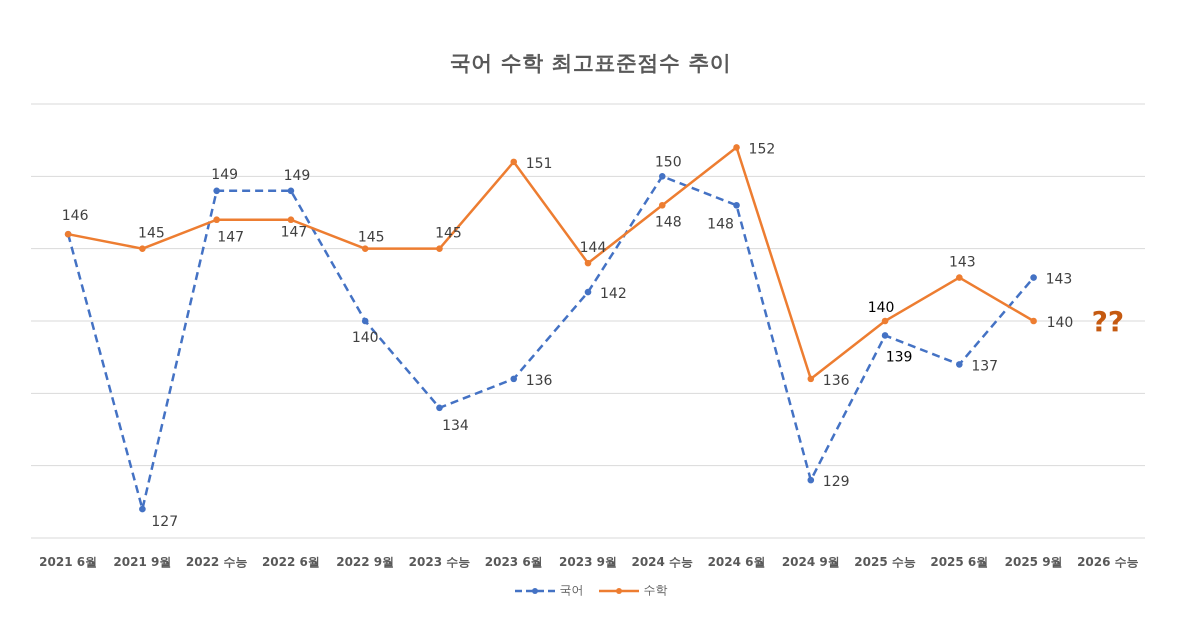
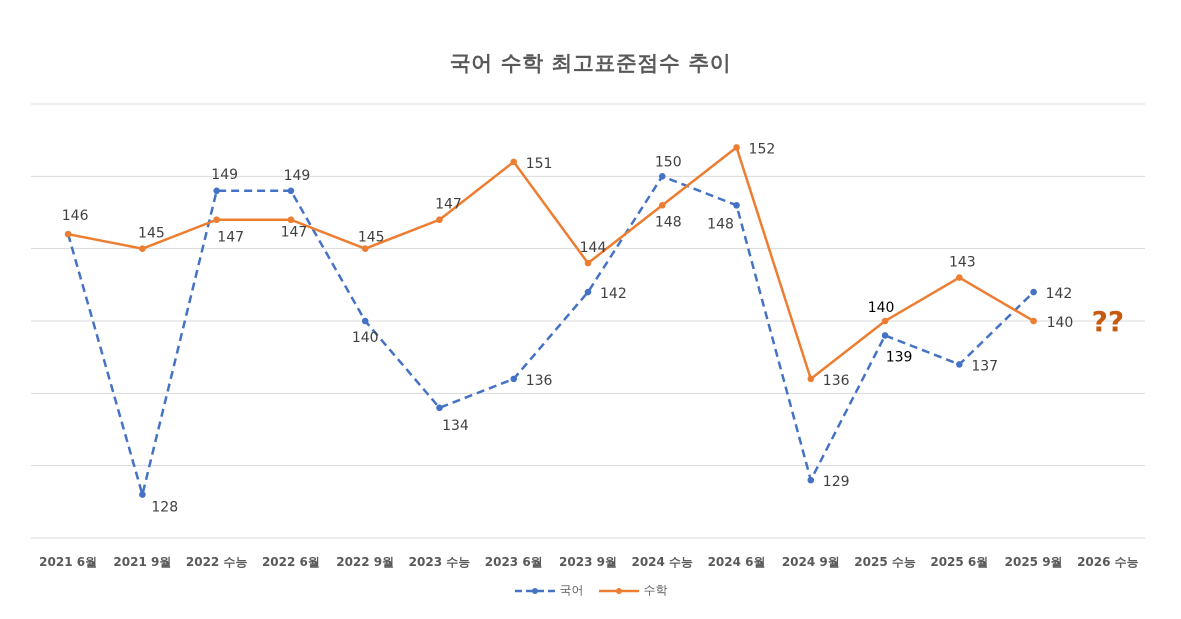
국어/2021 9월: 127 -> 128
수학/2023 수능: 145 -> 147
국어/2025 9월: 143 -> 142
